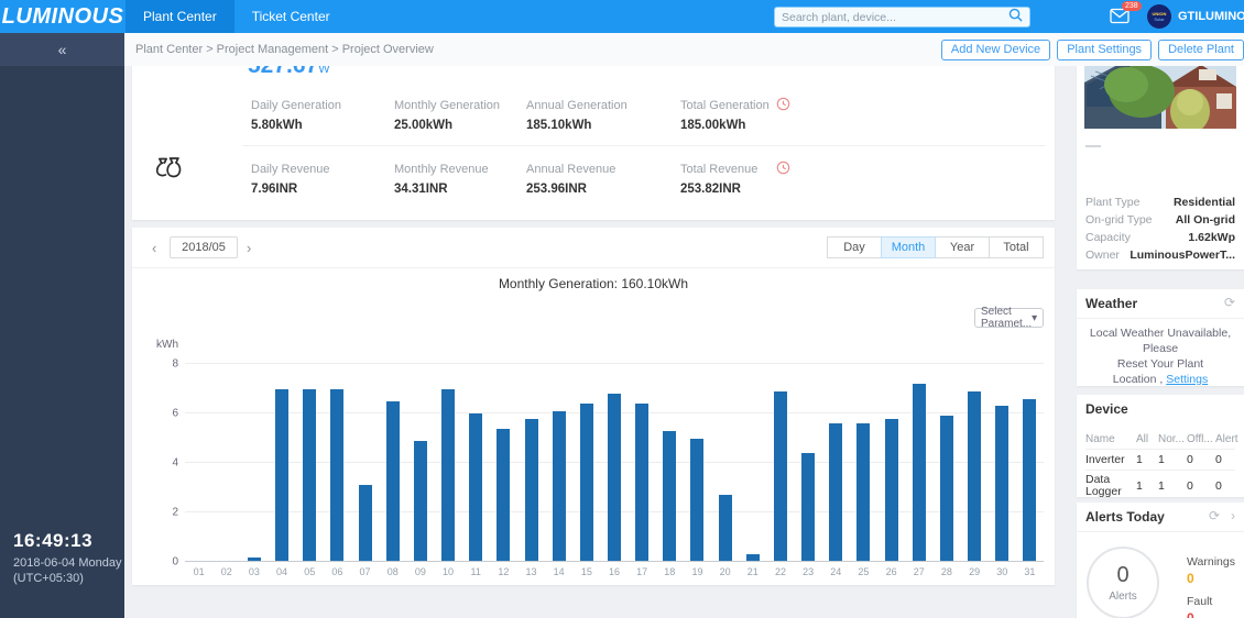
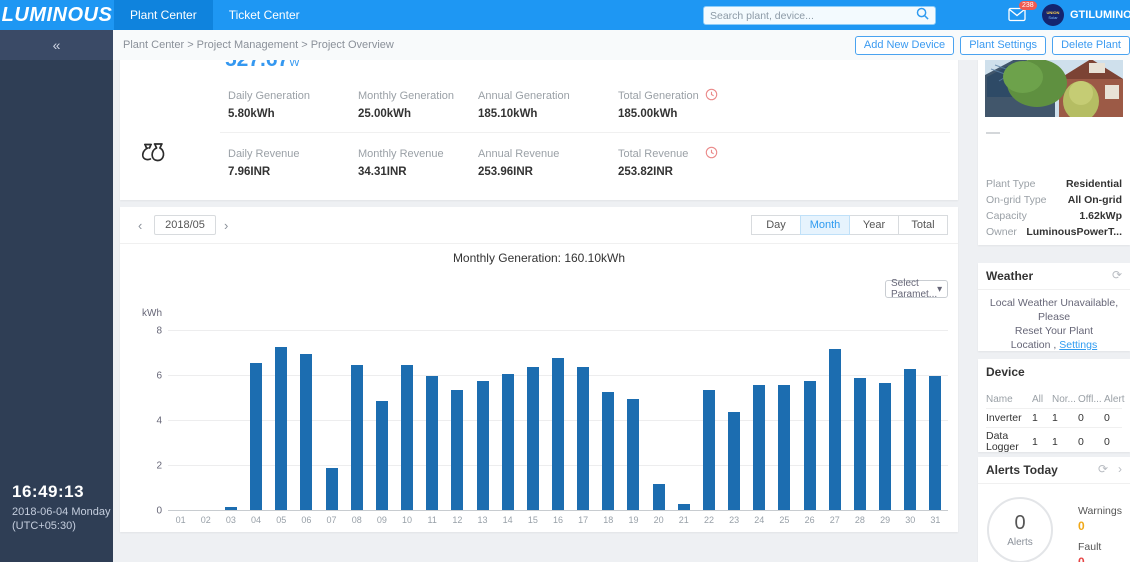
04: 7.0 -> 6.6
05: 7.0 -> 7.3
07: 3.1 -> 1.9
10: 7.0 -> 6.5
20: 2.7 -> 1.2
22: 6.9 -> 5.4
29: 6.9 -> 5.7
31: 6.6 -> 6.0
